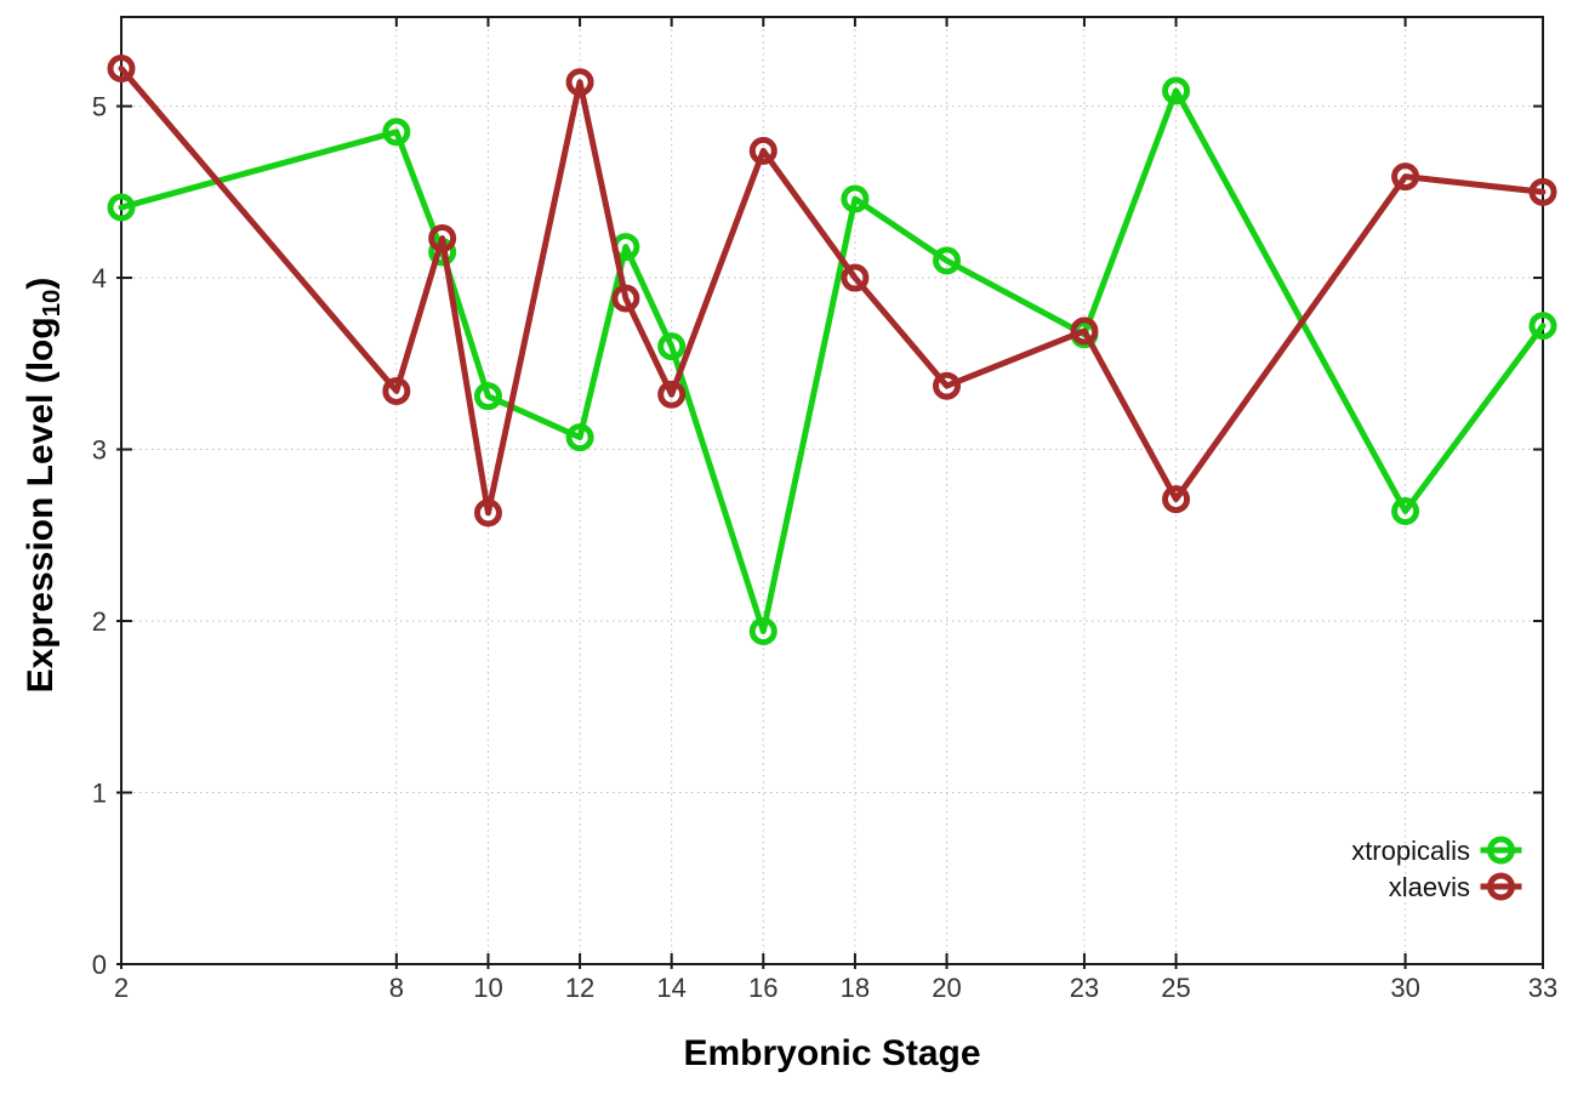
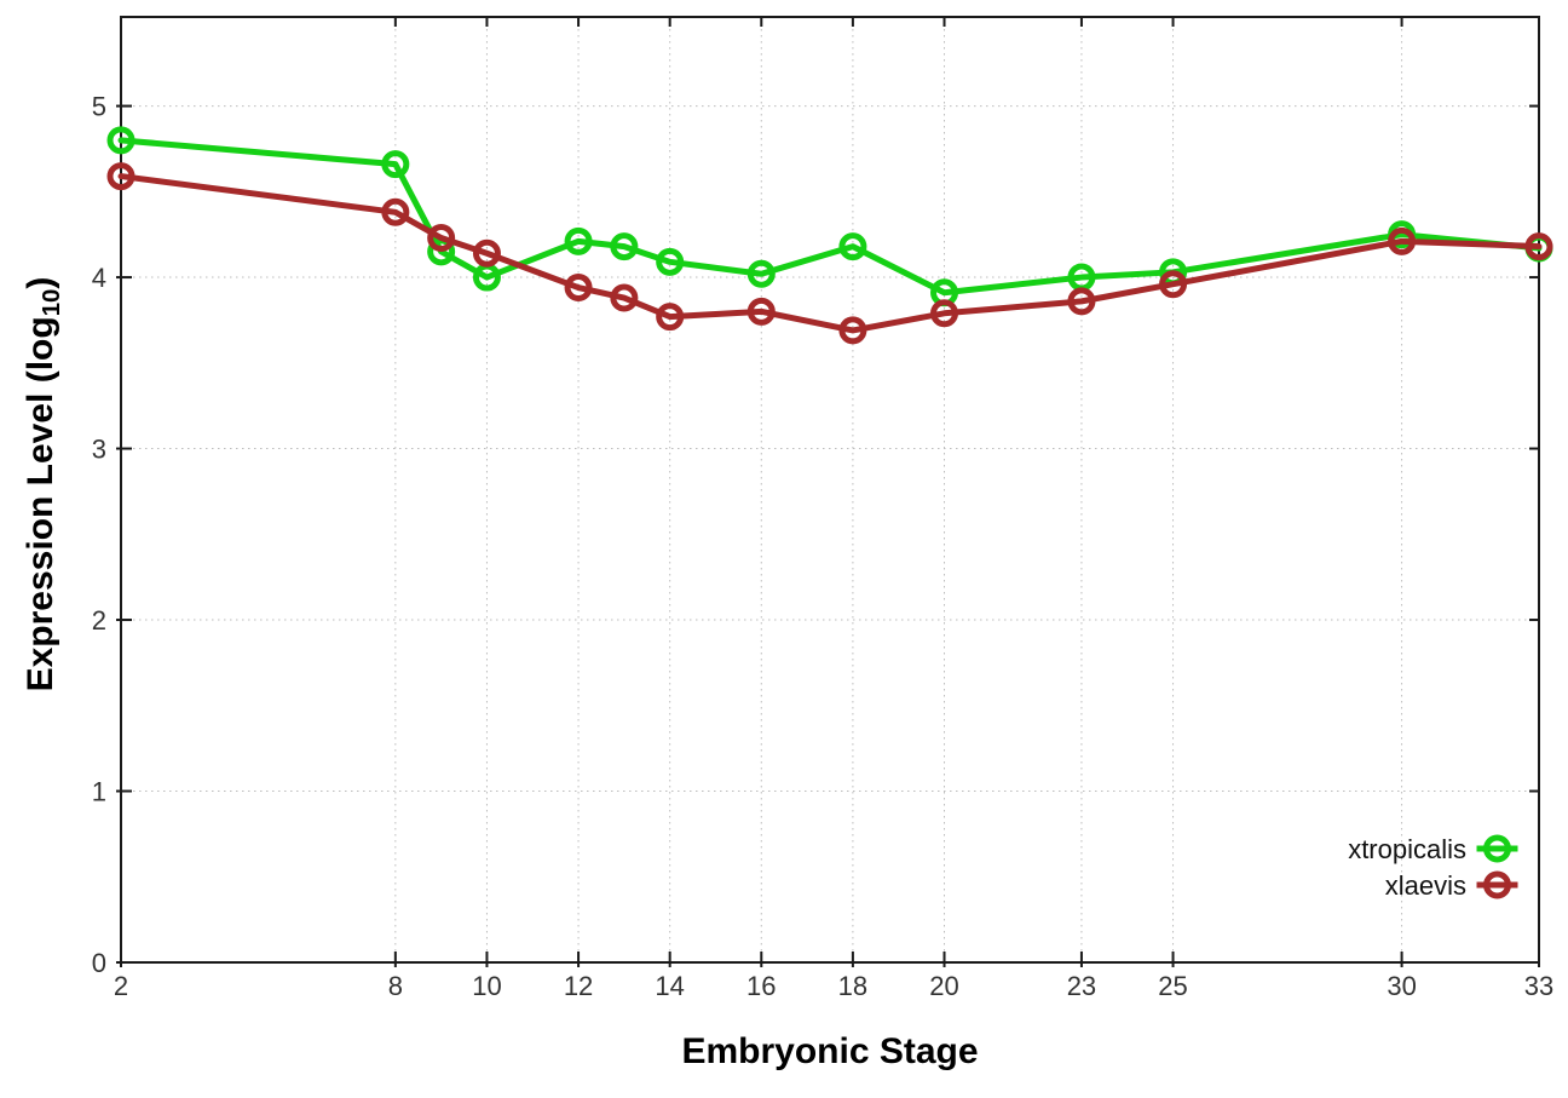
xtropicalis/2: 4.41 -> 4.80
xlaevis/2: 5.22 -> 4.59
xtropicalis/8: 4.85 -> 4.66
xlaevis/8: 3.34 -> 4.38
xtropicalis/10: 3.31 -> 4.00
xlaevis/10: 2.63 -> 4.14
xtropicalis/12: 3.07 -> 4.21
xlaevis/12: 5.14 -> 3.94
xtropicalis/14: 3.60 -> 4.09
xlaevis/14: 3.32 -> 3.77
xtropicalis/16: 1.94 -> 4.02
xlaevis/16: 4.74 -> 3.80
xtropicalis/18: 4.46 -> 4.18
xlaevis/18: 4.00 -> 3.69
xtropicalis/20: 4.10 -> 3.91
xlaevis/20: 3.37 -> 3.79
xtropicalis/23: 3.67 -> 4.00
xlaevis/23: 3.69 -> 3.86
xtropicalis/25: 5.09 -> 4.03
xlaevis/25: 2.71 -> 3.96
xtropicalis/30: 2.64 -> 4.25
xlaevis/30: 4.59 -> 4.21
xtropicalis/33: 3.72 -> 4.17
xlaevis/33: 4.50 -> 4.18
